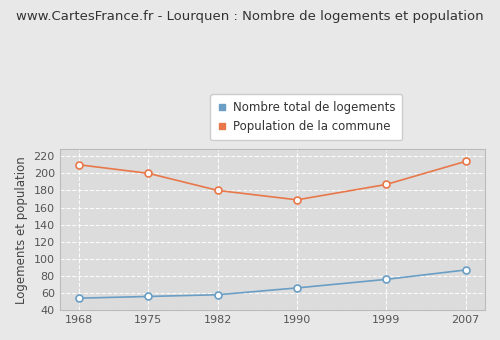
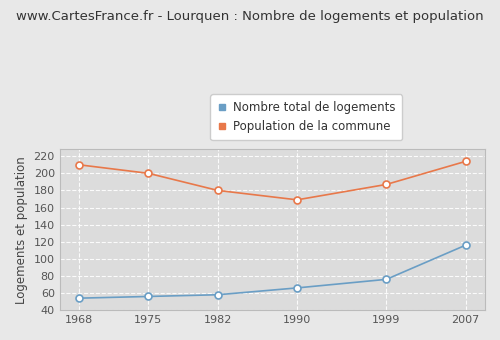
Nombre total de logements/2007: 87 -> 116
